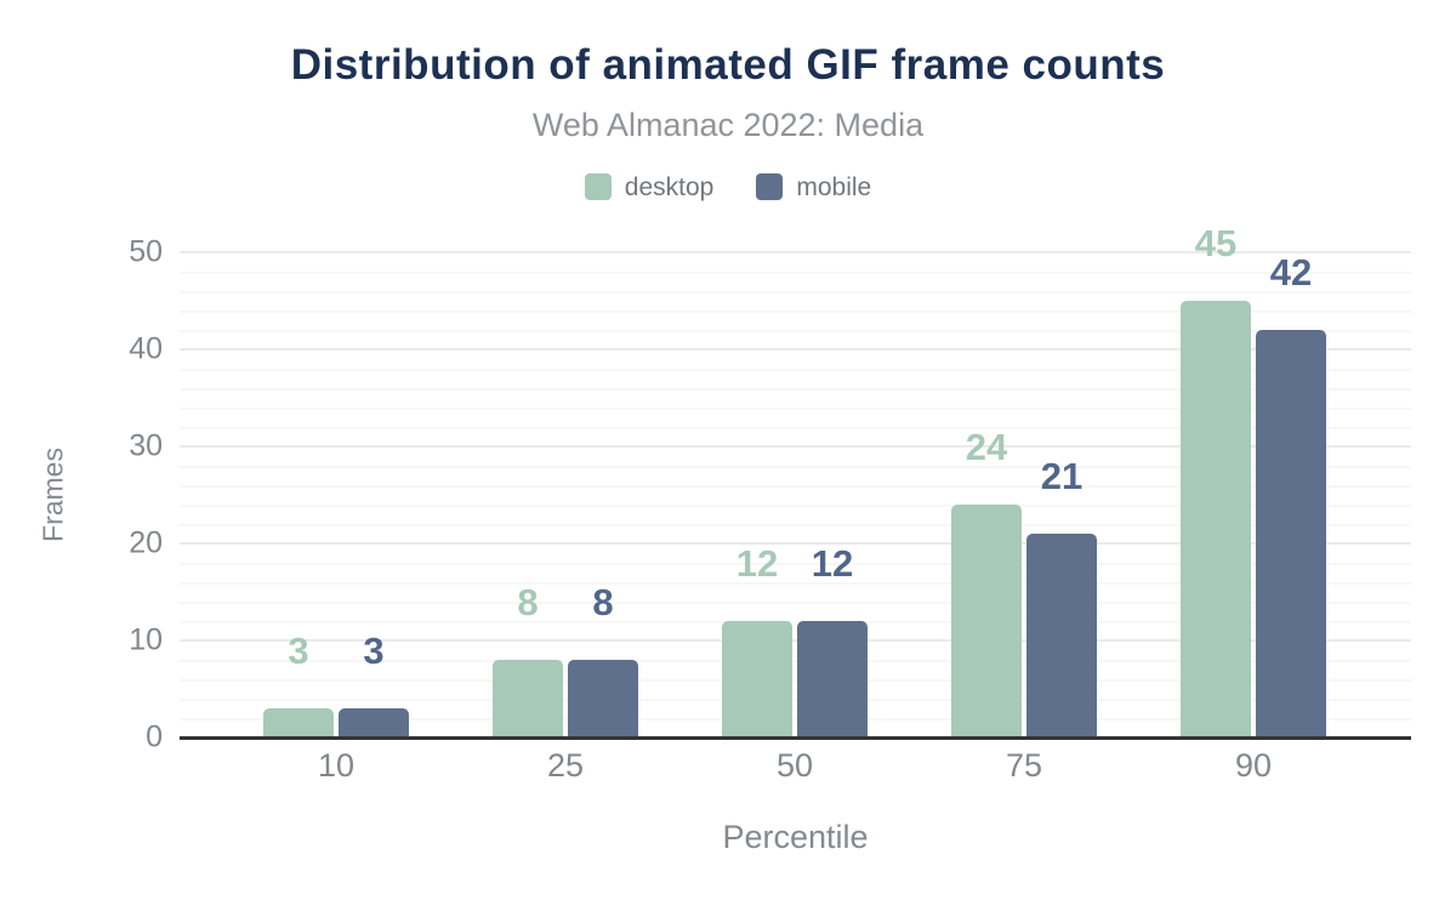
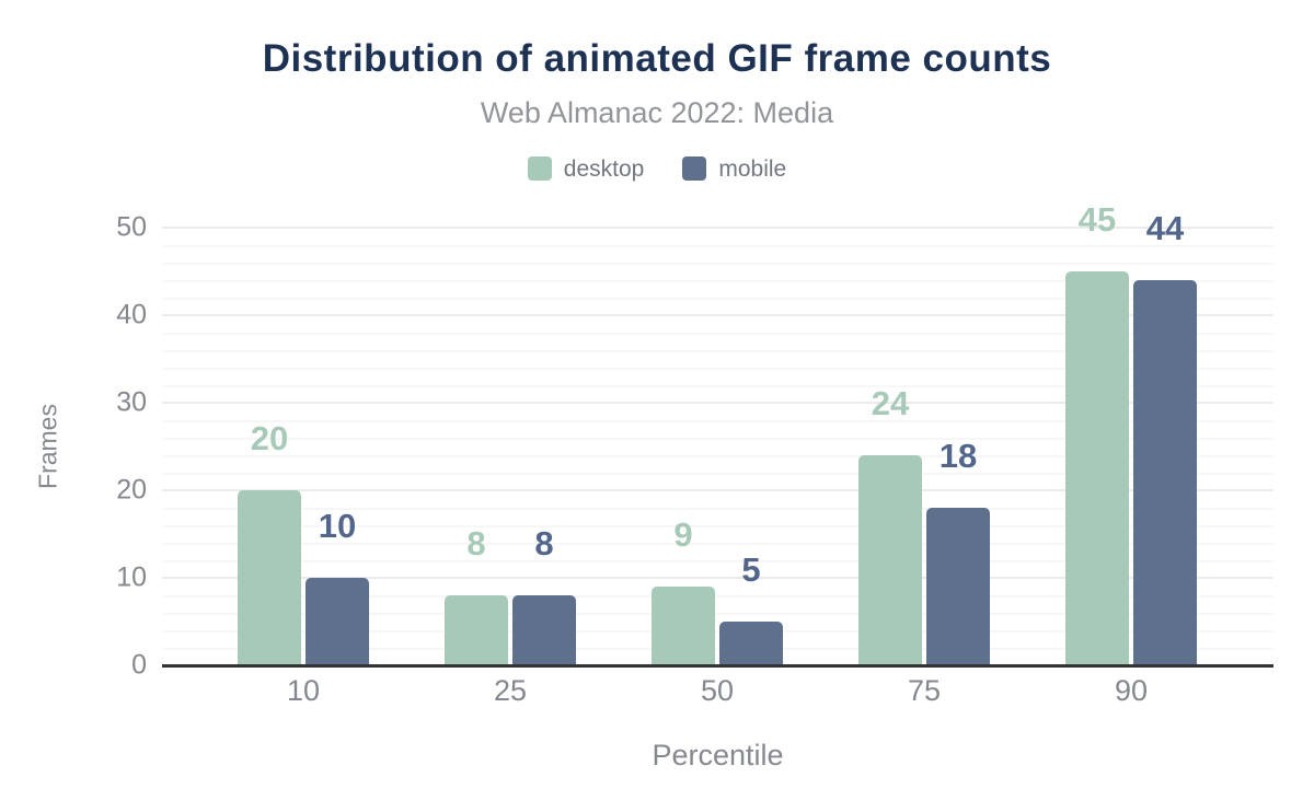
desktop/10: 3 -> 20
mobile/10: 3 -> 10
desktop/50: 12 -> 9
mobile/50: 12 -> 5
mobile/75: 21 -> 18
mobile/90: 42 -> 44
